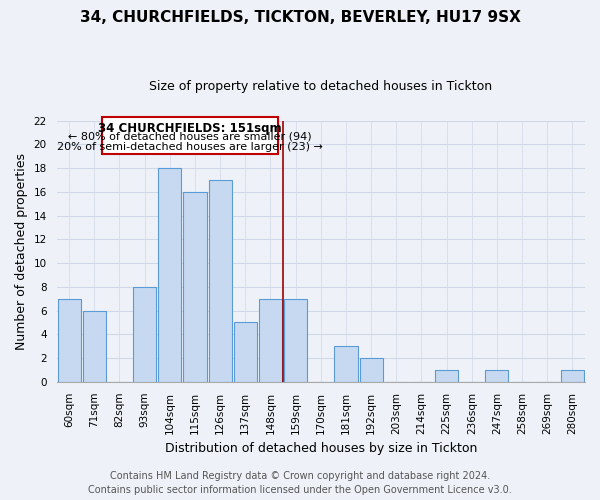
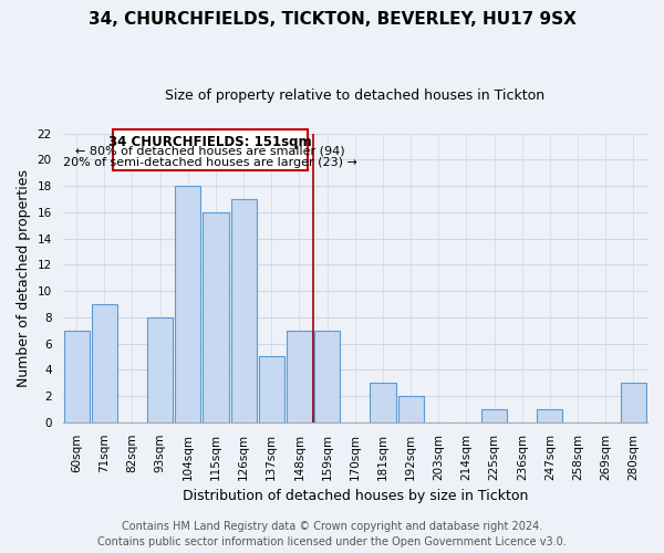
71sqm: 6 -> 9
280sqm: 1 -> 3
